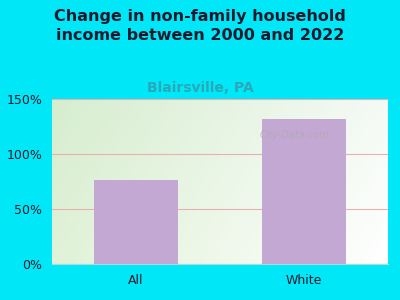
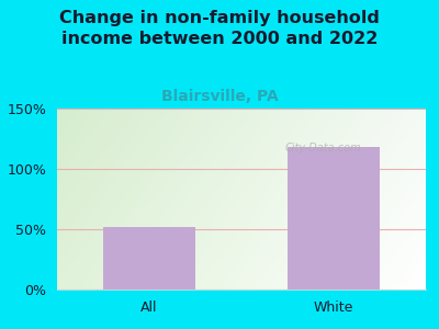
All: 76% -> 52%
White: 132% -> 118%
